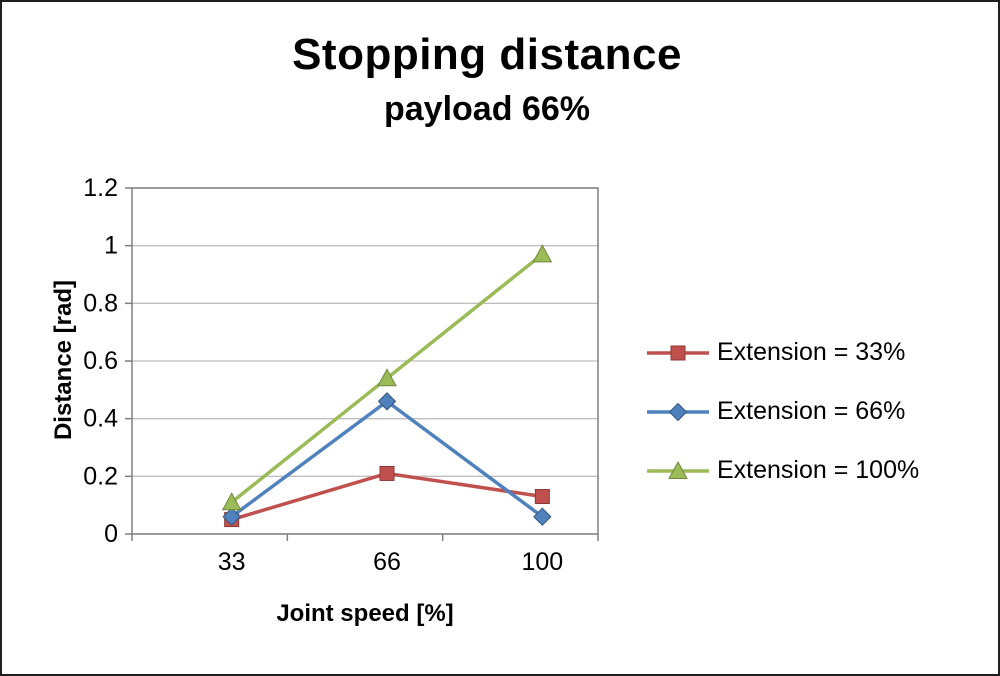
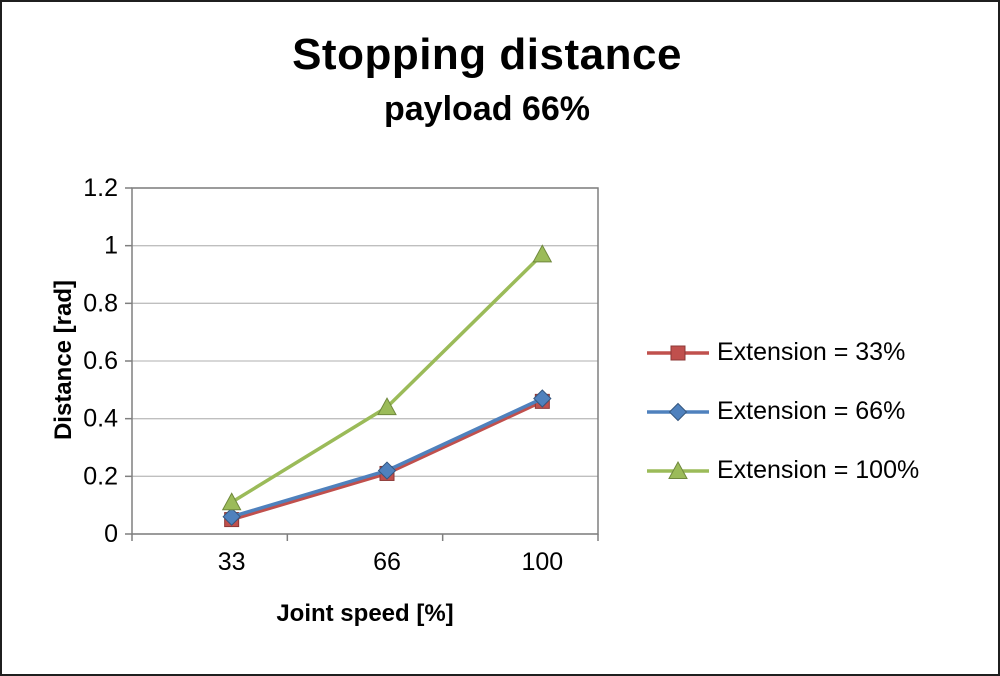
Extension = 66%/66: 0.46 -> 0.22
Extension = 100%/66: 0.54 -> 0.44
Extension = 33%/100: 0.13 -> 0.46
Extension = 66%/100: 0.06 -> 0.47
